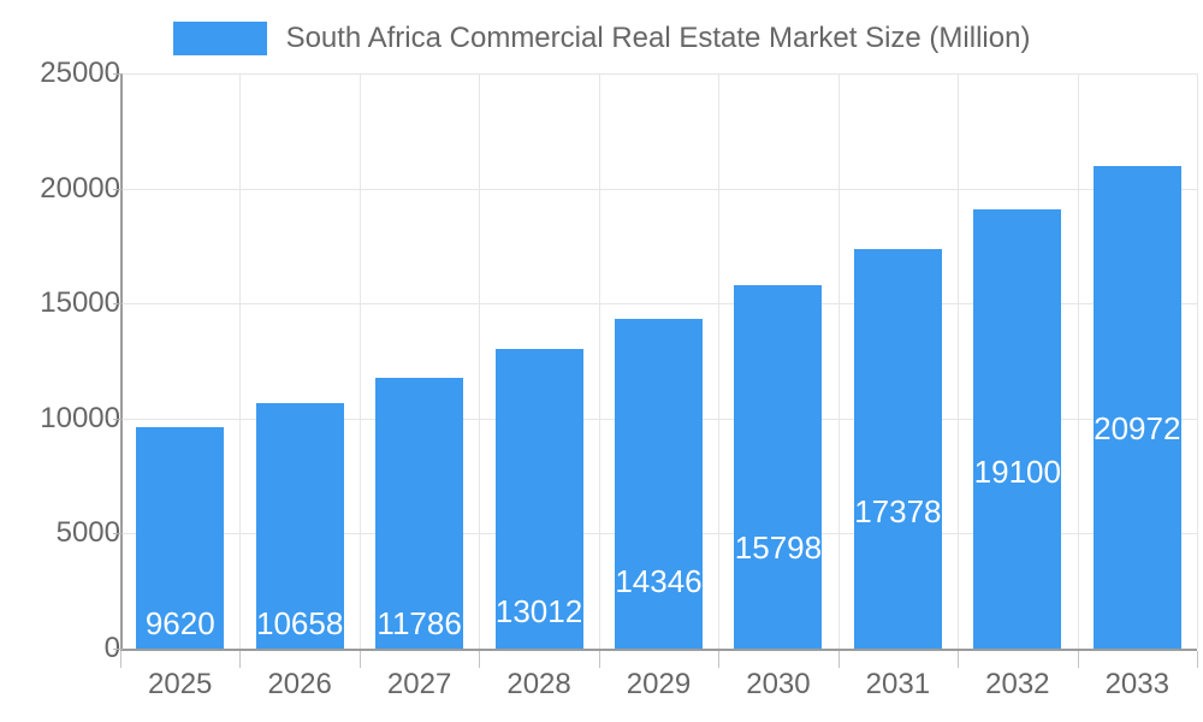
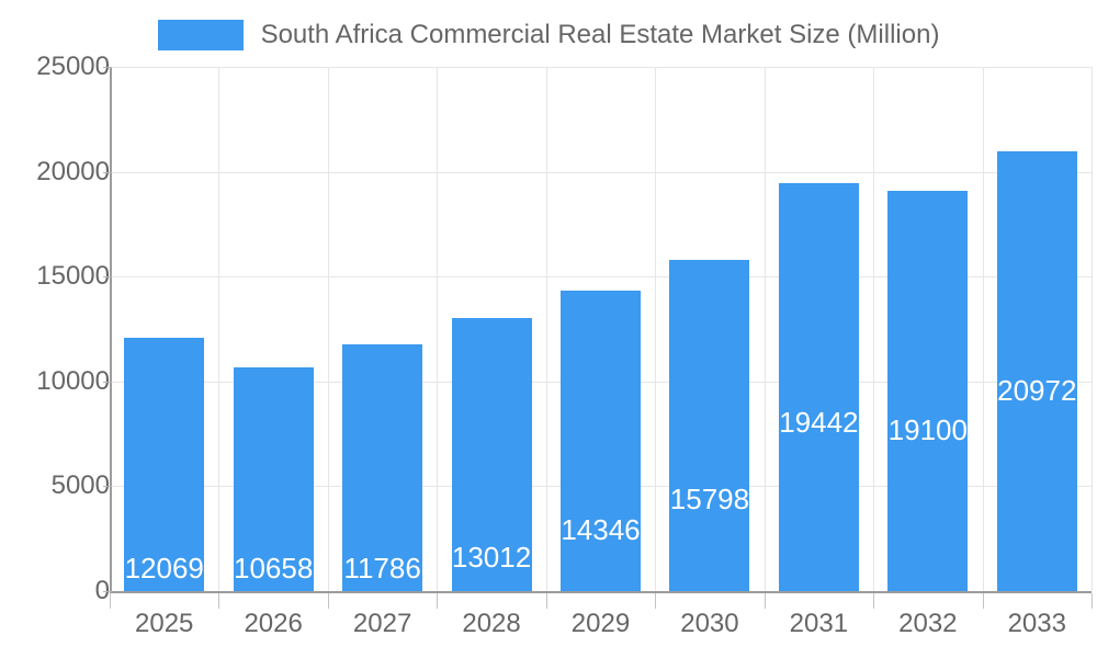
2025: 9620 -> 12069
2031: 17378 -> 19442
